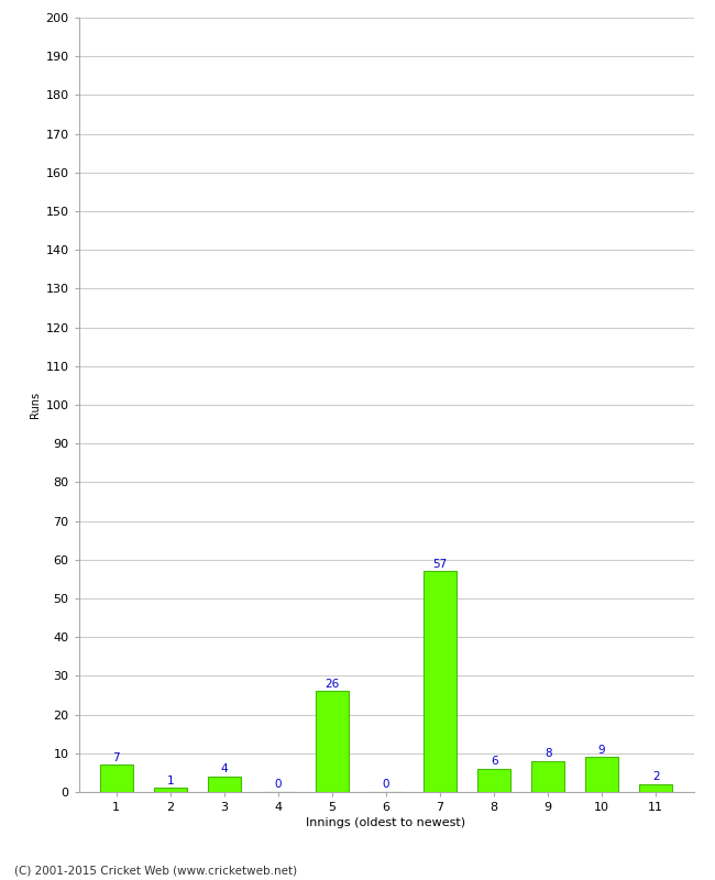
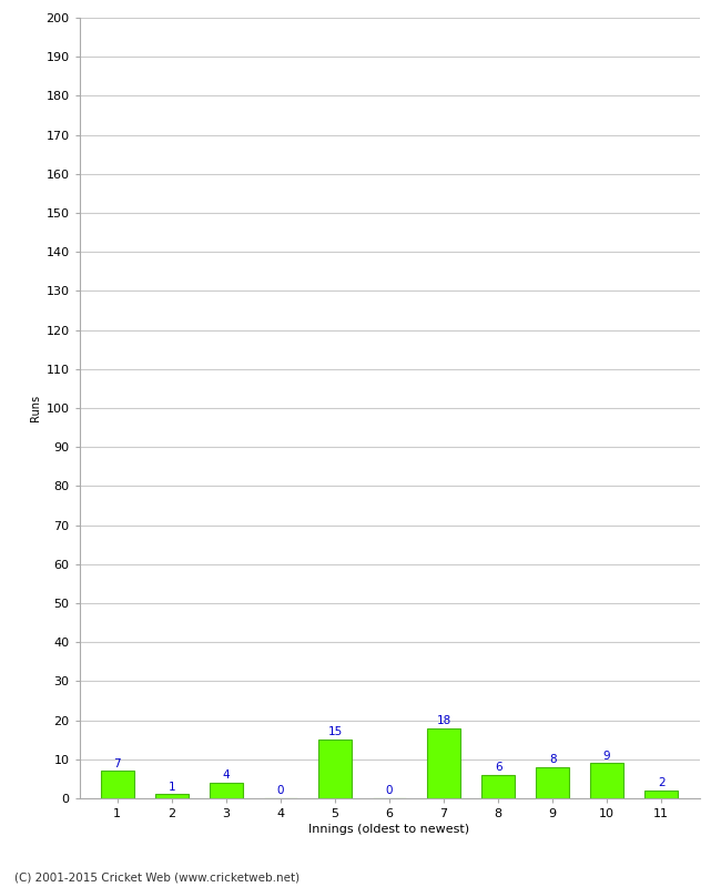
5: 26 -> 15
7: 57 -> 18
